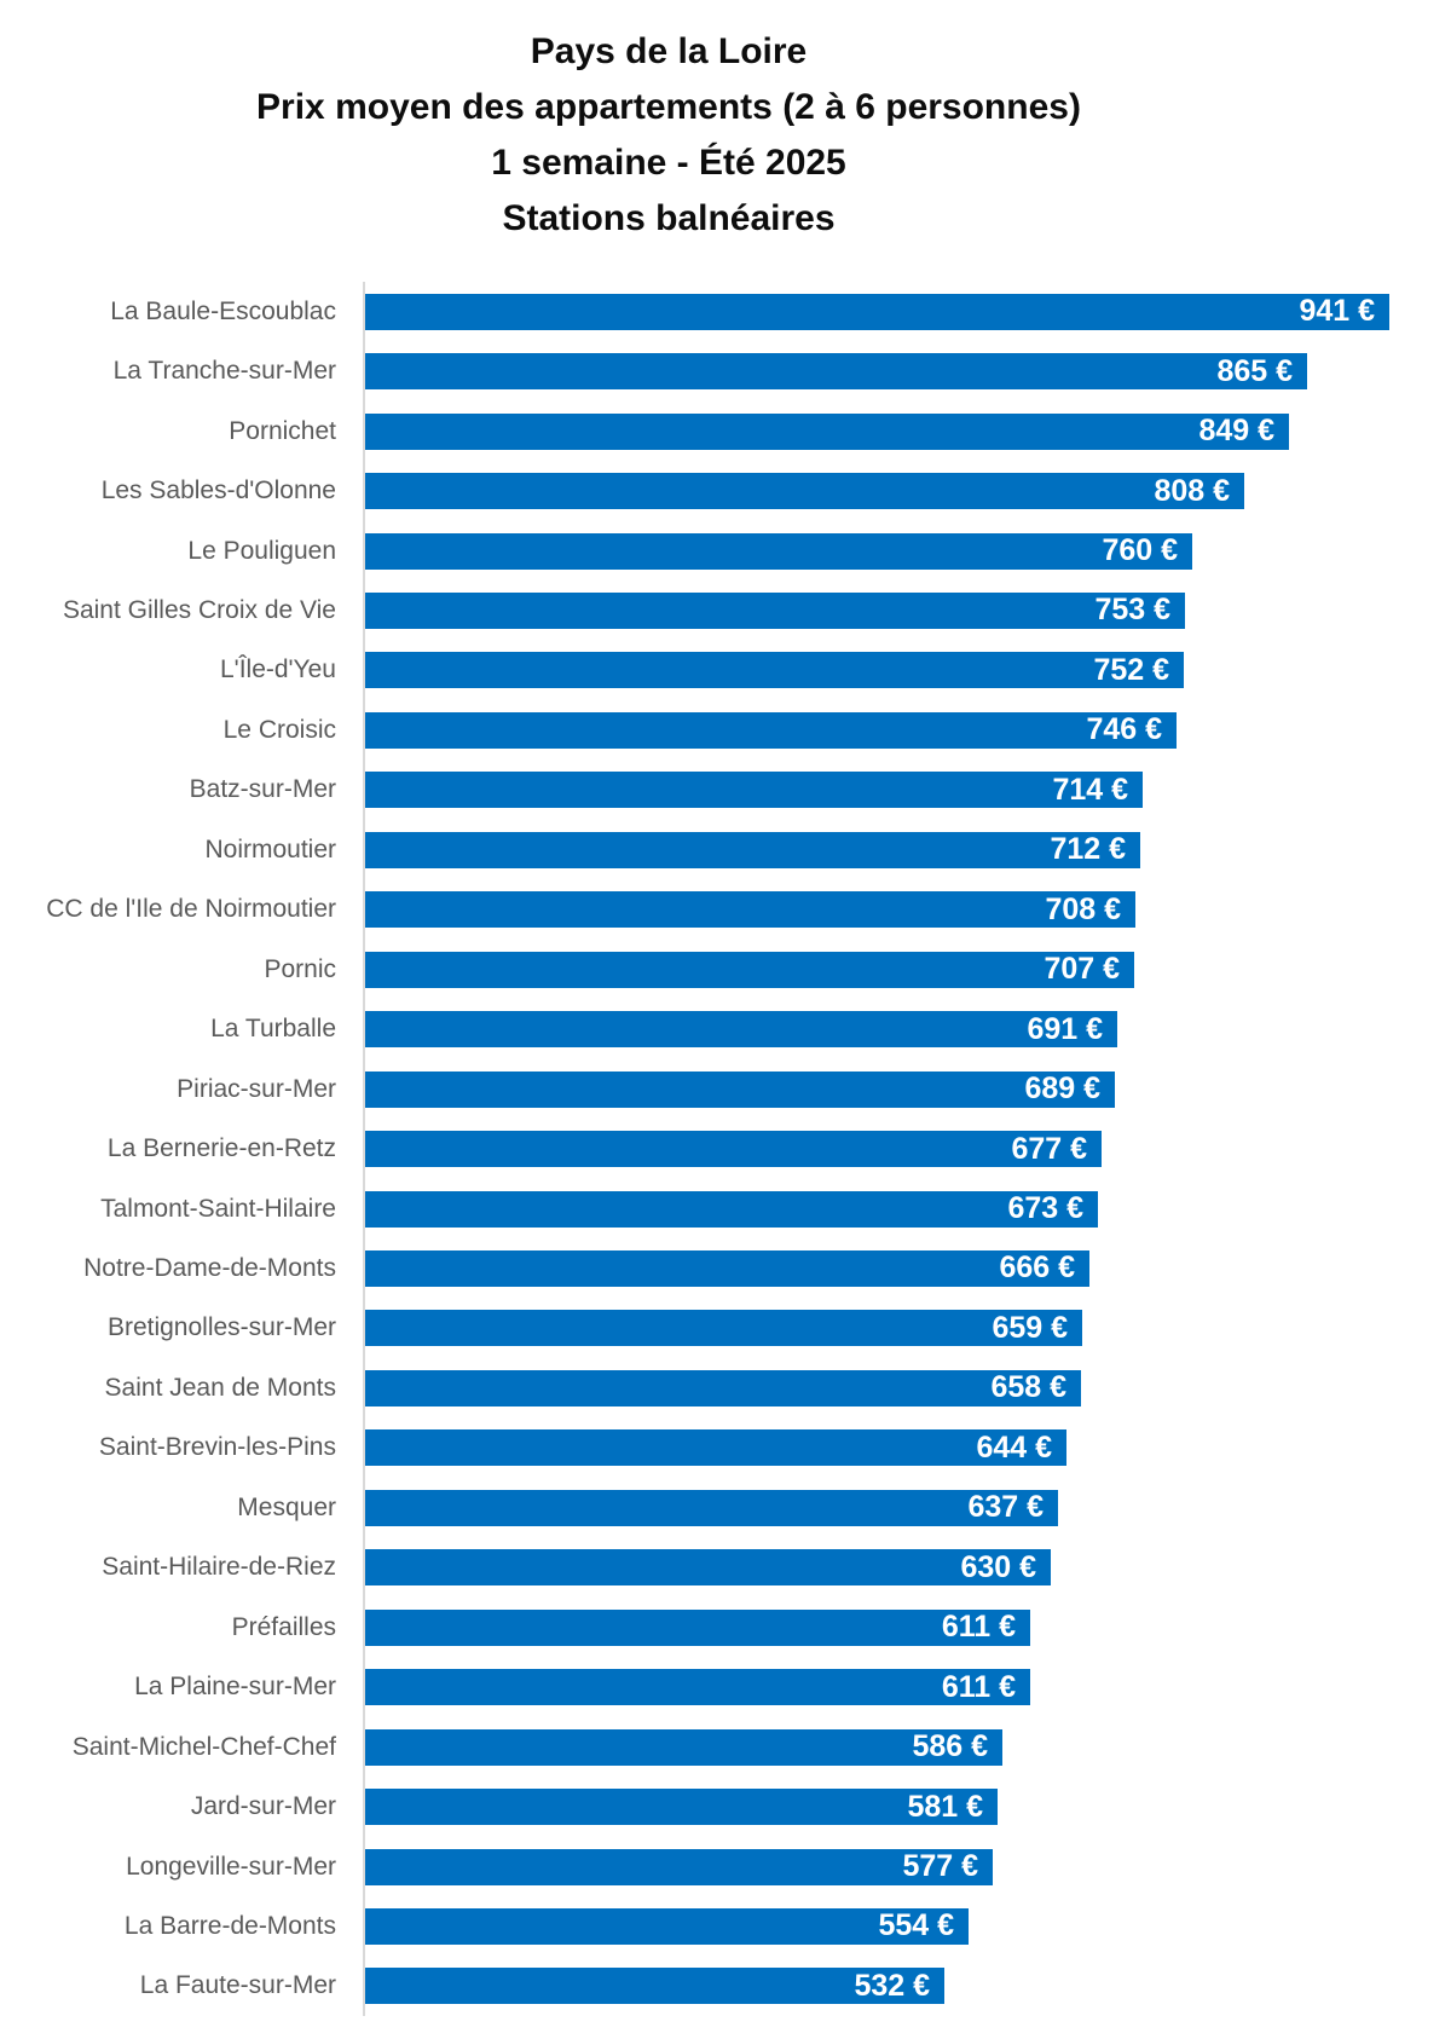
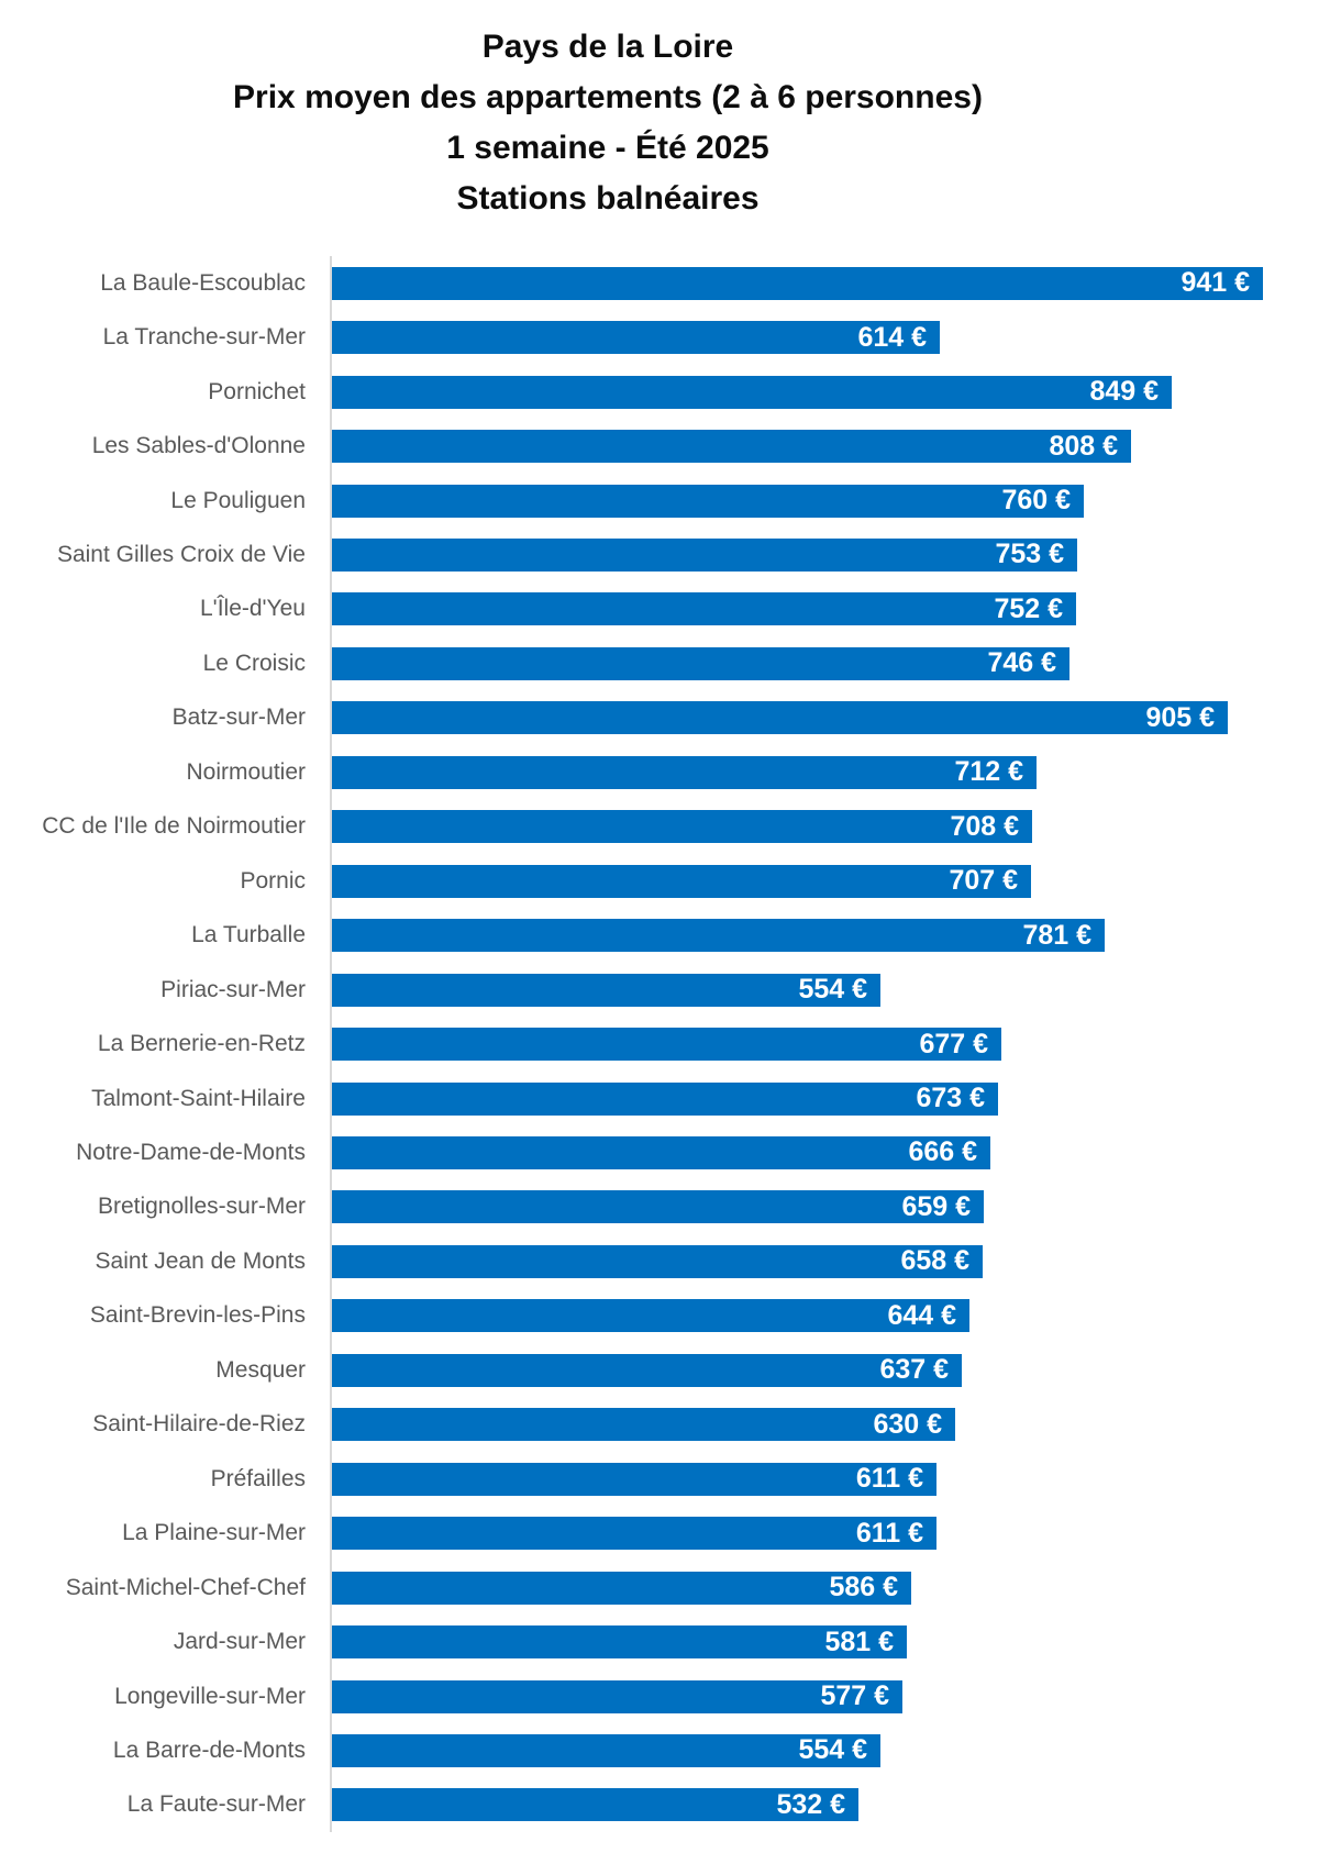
La Tranche-sur-Mer: 865 -> 614
Batz-sur-Mer: 714 -> 905
La Turballe: 691 -> 781
Piriac-sur-Mer: 689 -> 554
